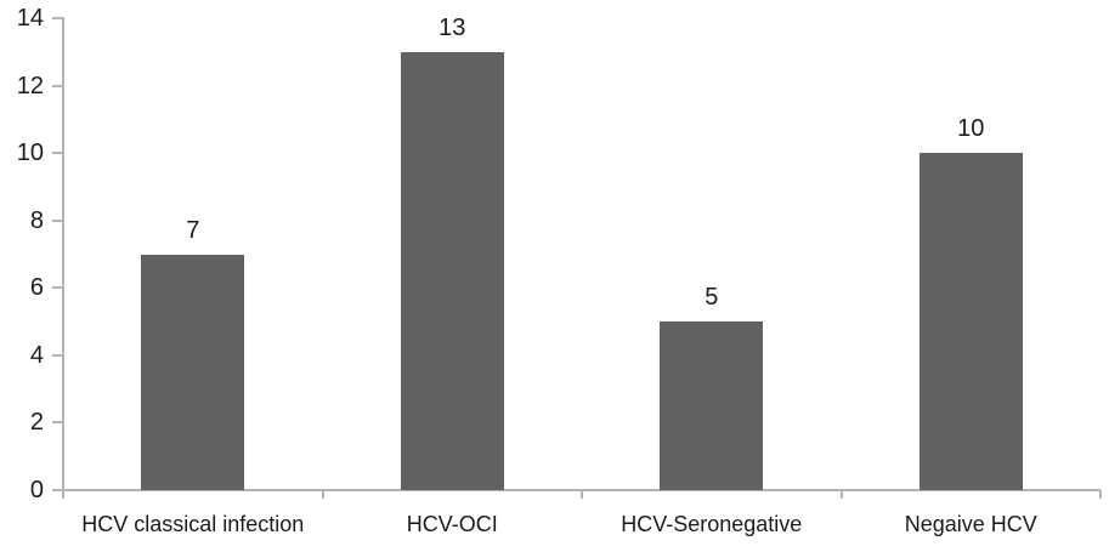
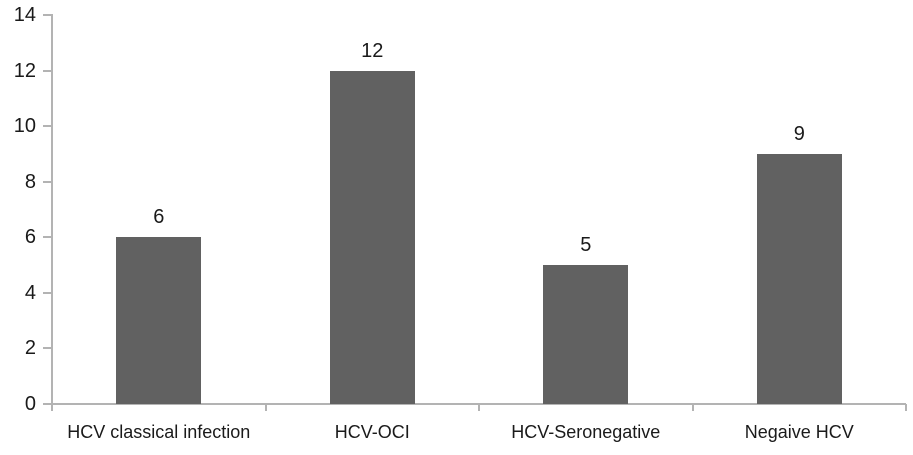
HCV classical infection: 7 -> 6
HCV-OCI: 13 -> 12
Negaive HCV: 10 -> 9
